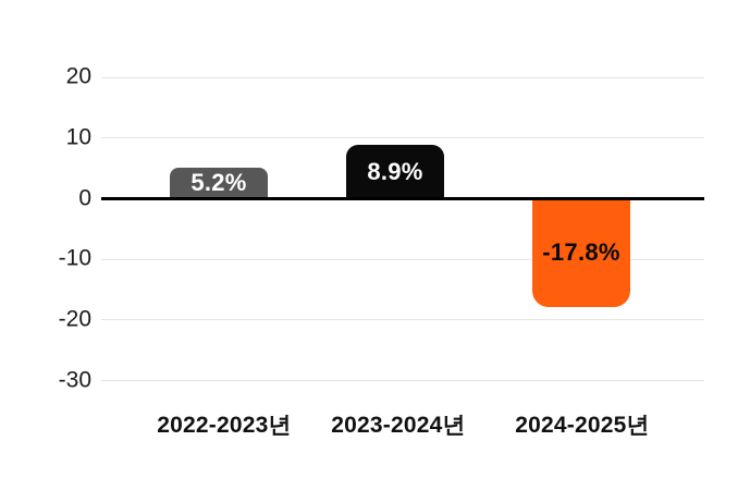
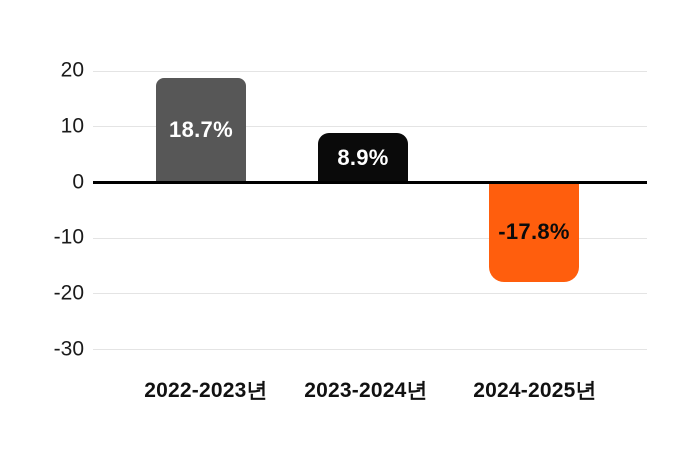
2022-2023년: 5.2% -> 18.7%
